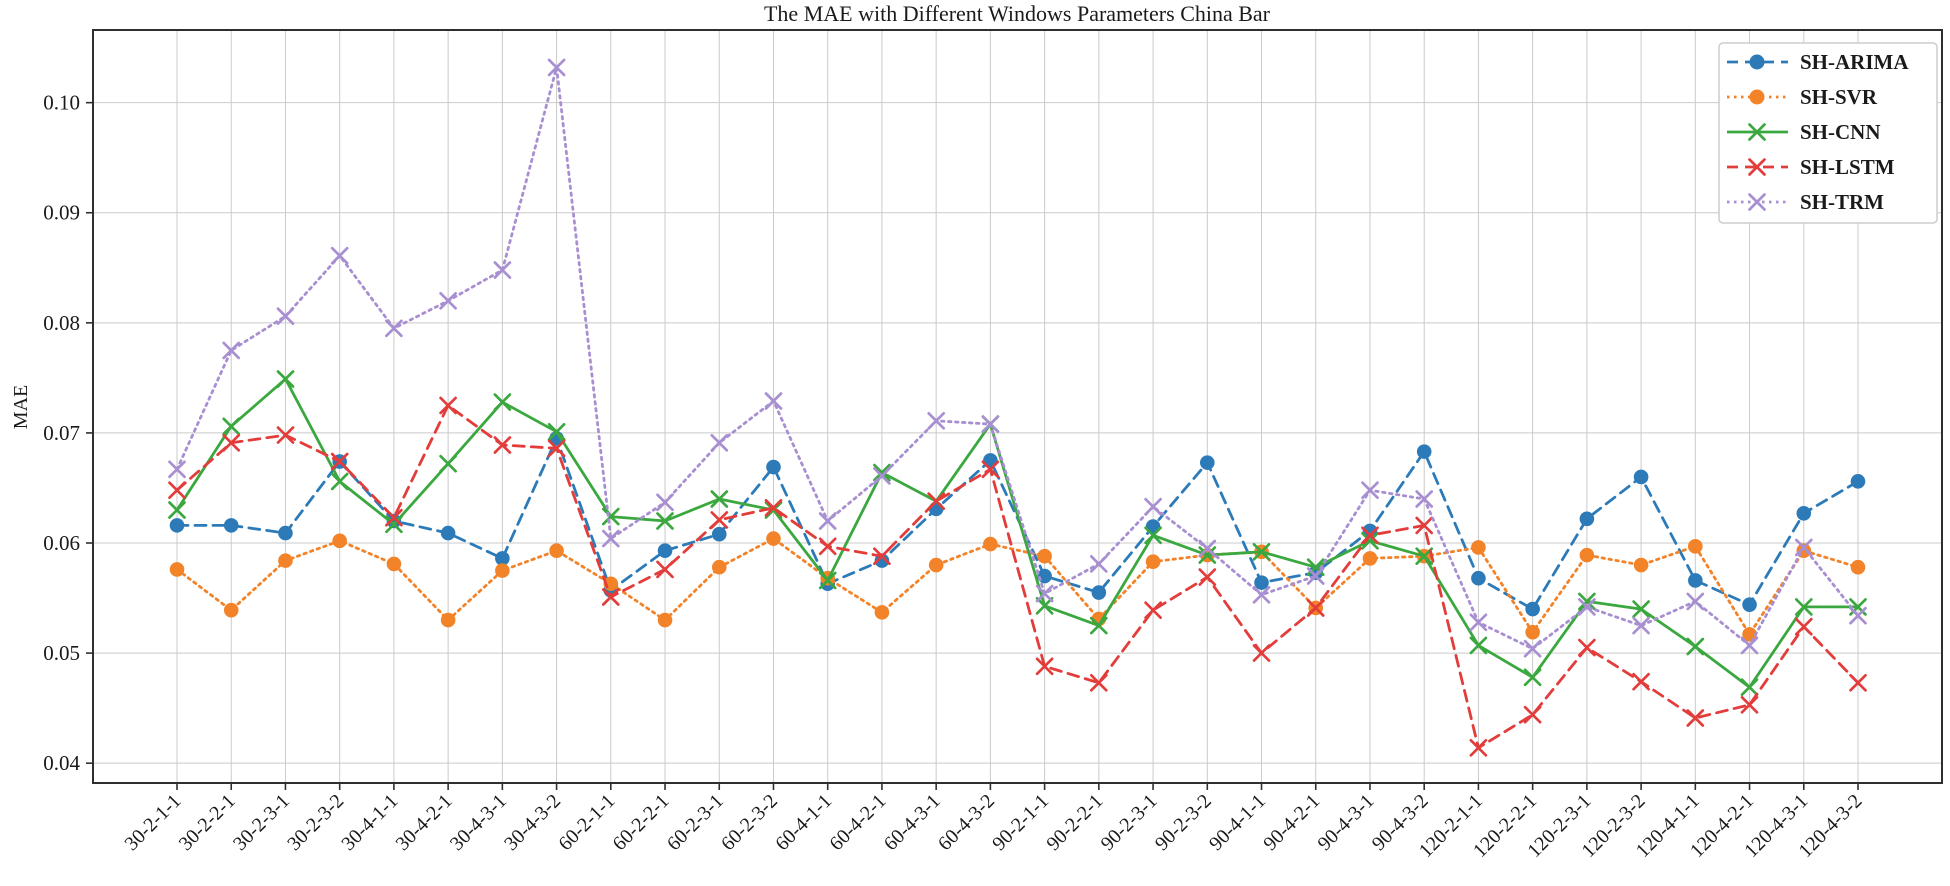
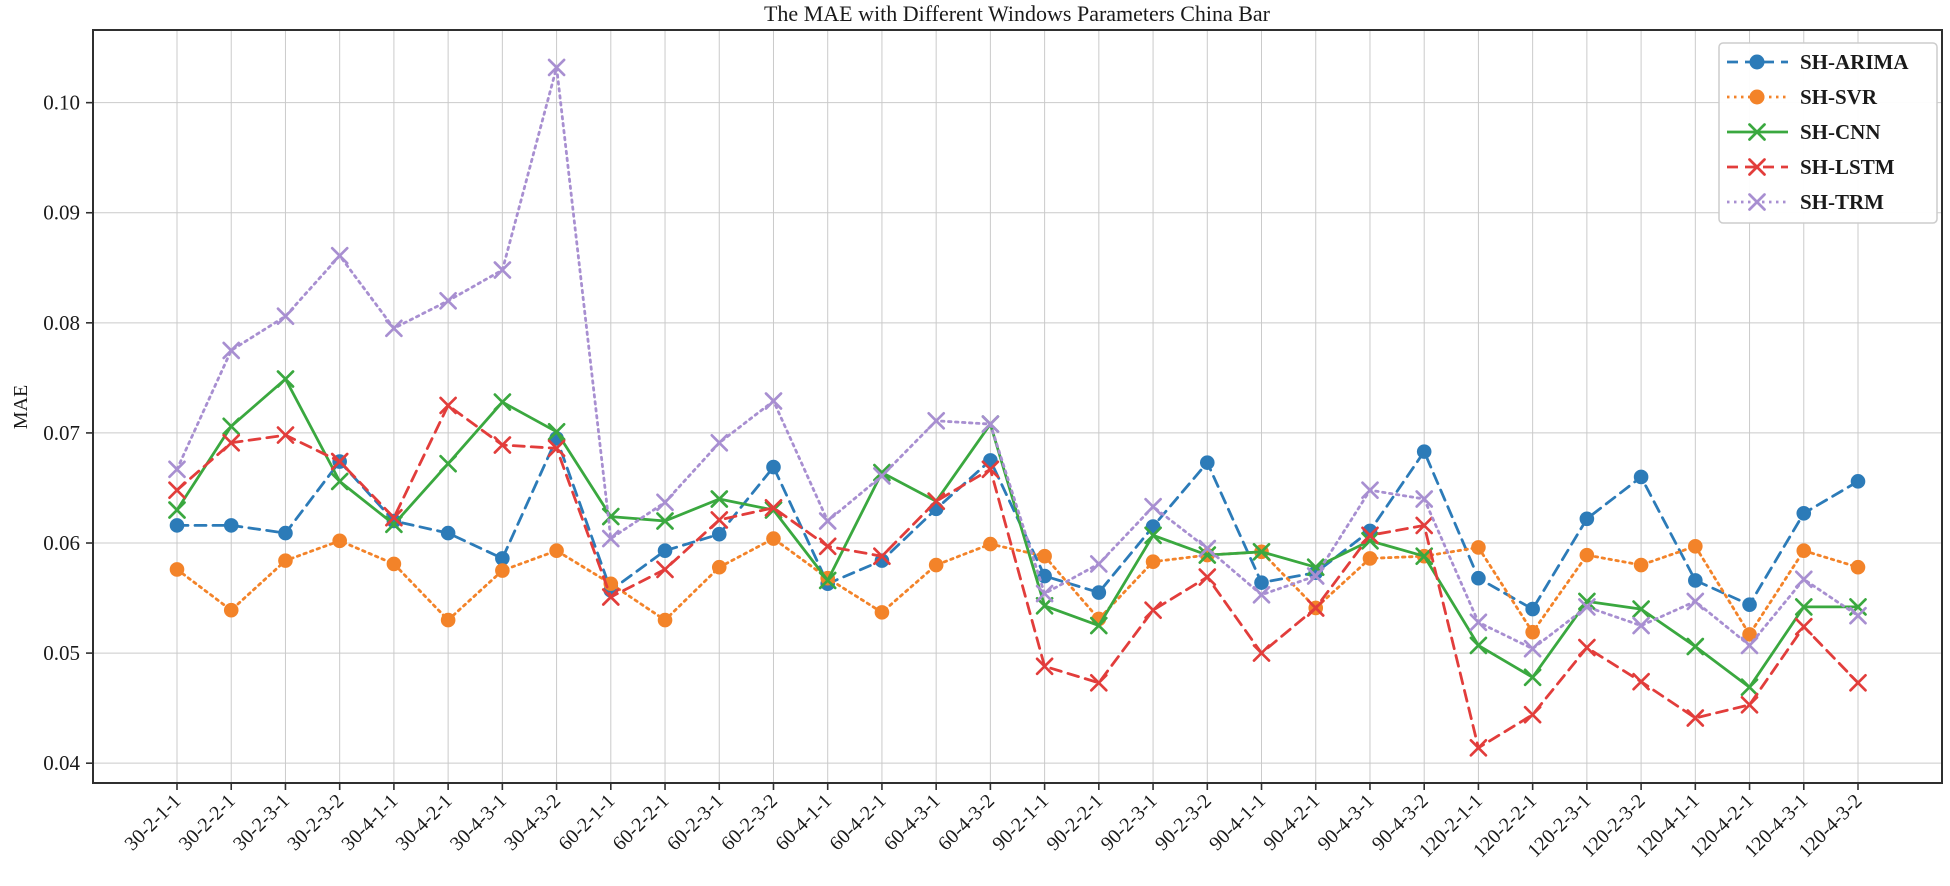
SH-TRM/120-4-3-1: 0.0596 -> 0.0567
